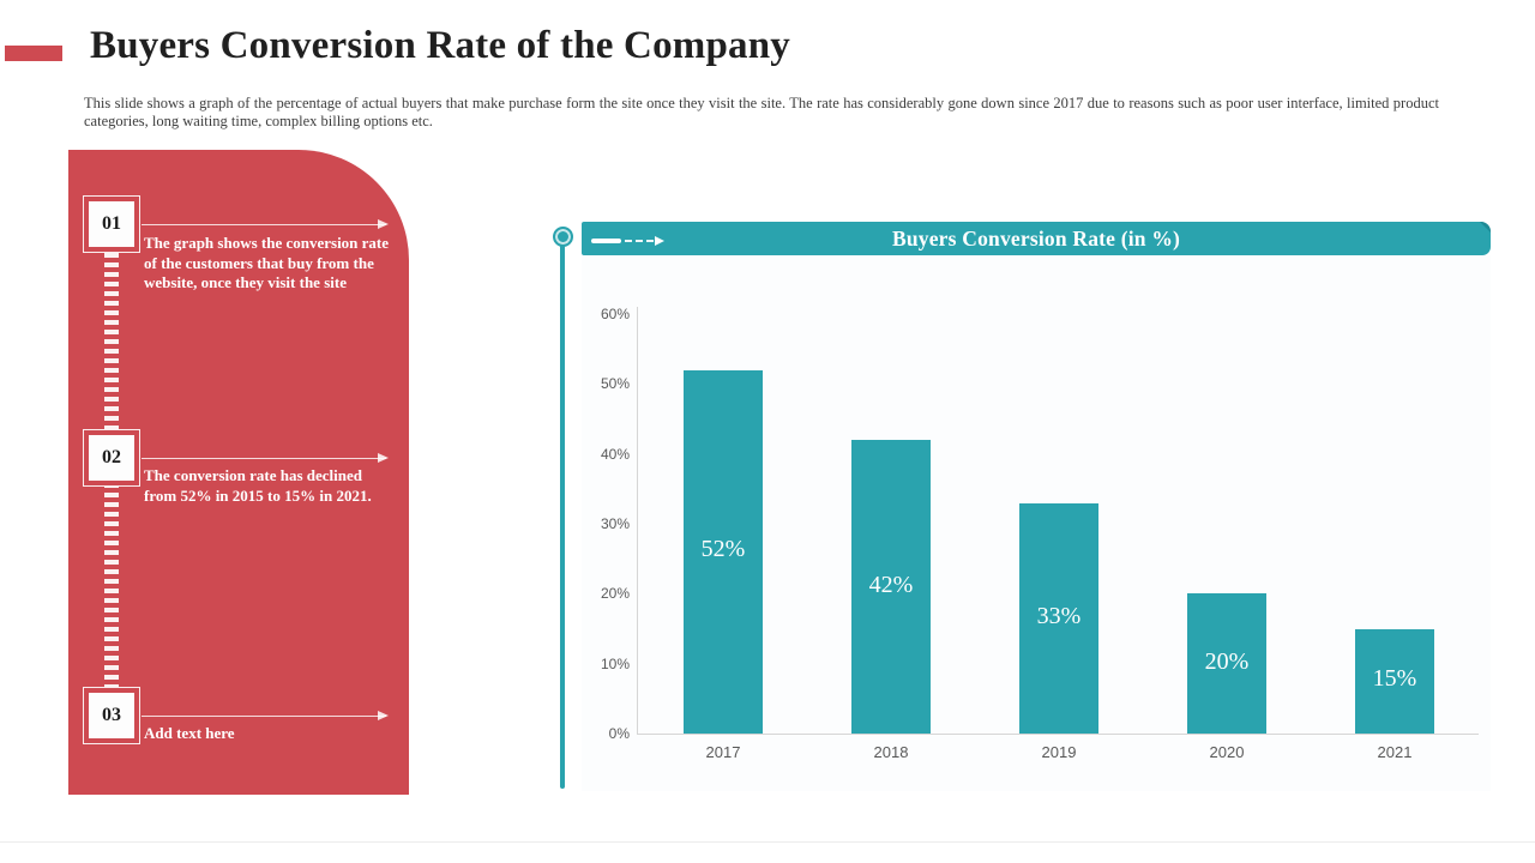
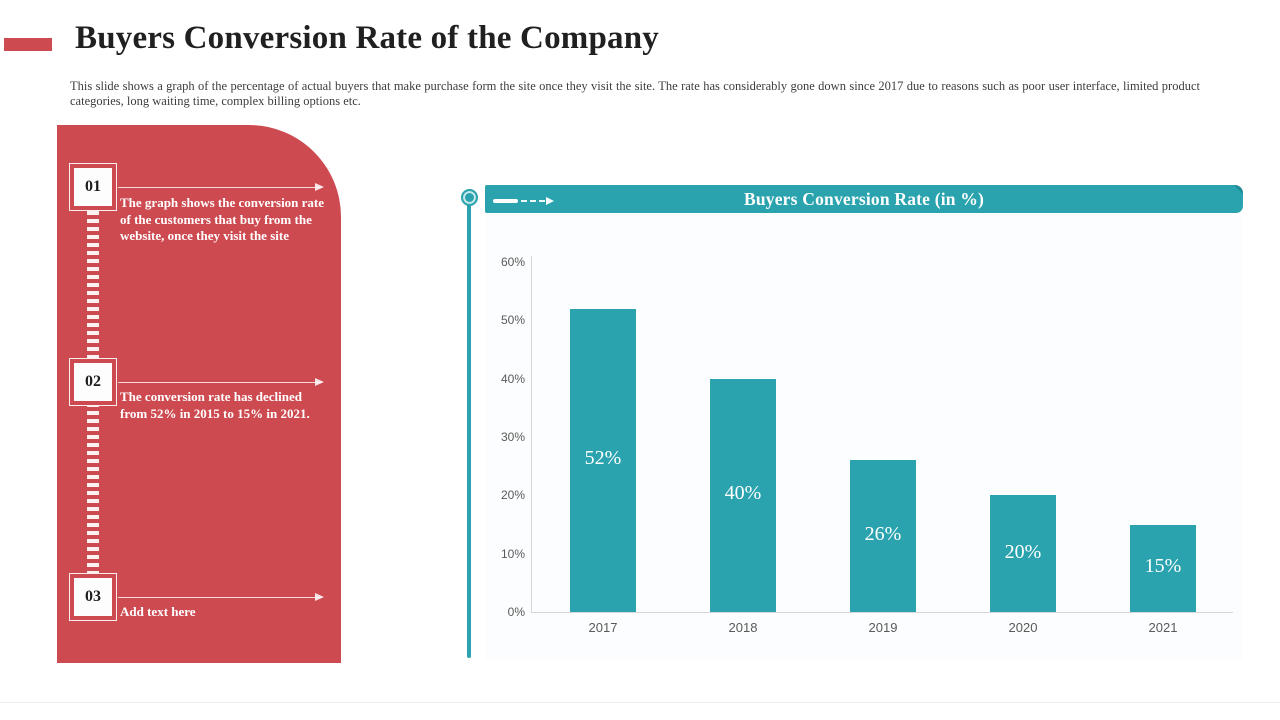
2018: 42% -> 40%
2019: 33% -> 26%
